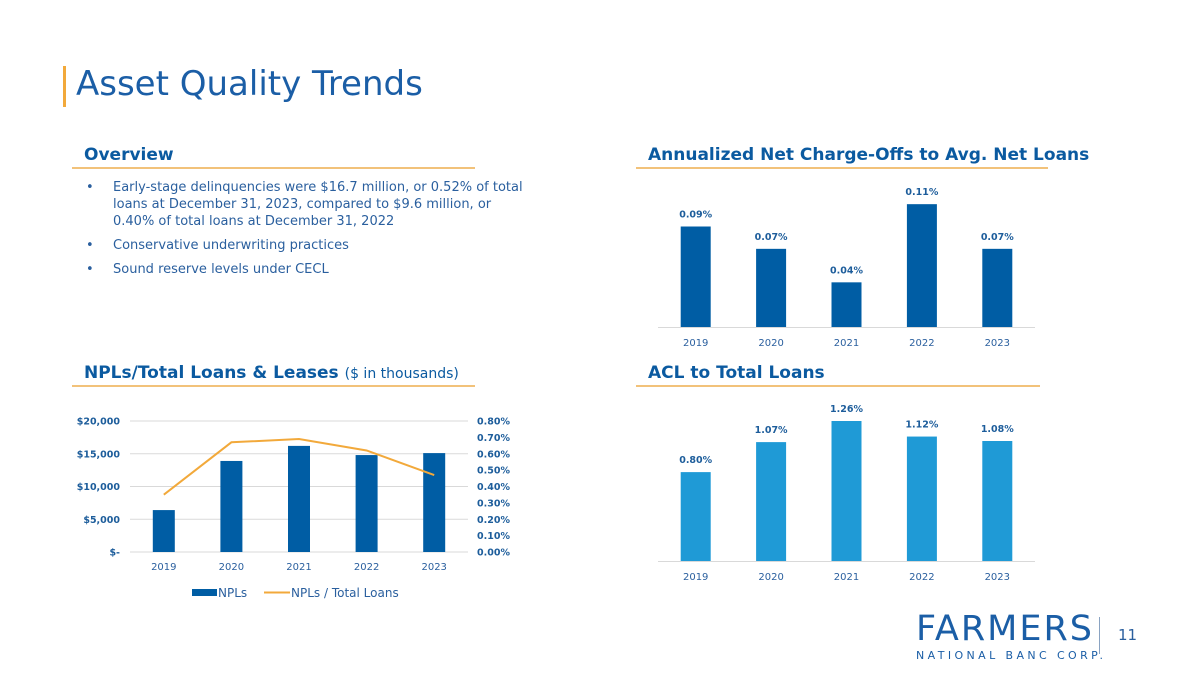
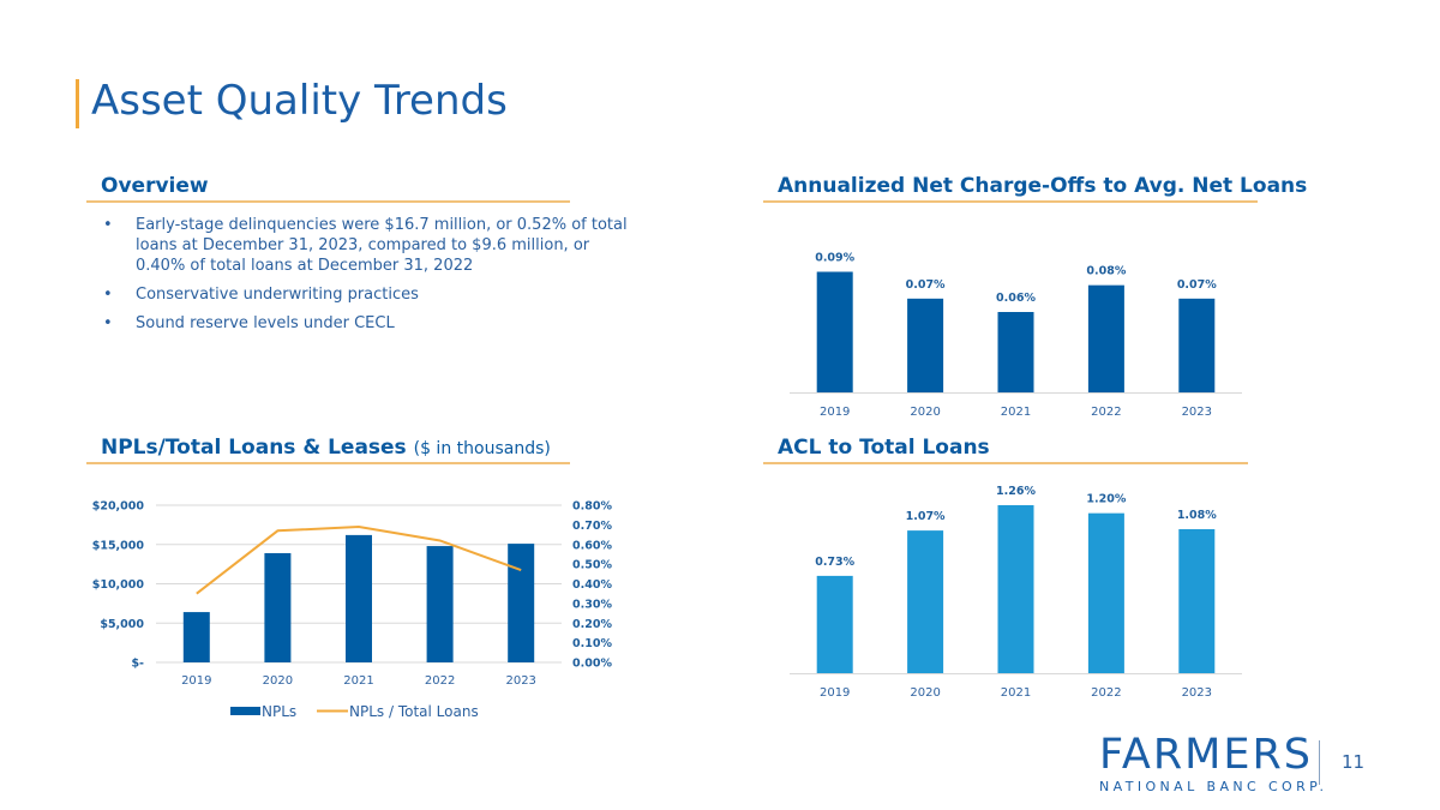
Annualized Net Charge-Offs to Avg. Net Loans/2021: 0.04% -> 0.06%
Annualized Net Charge-Offs to Avg. Net Loans/2022: 0.11% -> 0.08%
ACL to Total Loans/2019: 0.80% -> 0.73%
ACL to Total Loans/2022: 1.12% -> 1.20%
